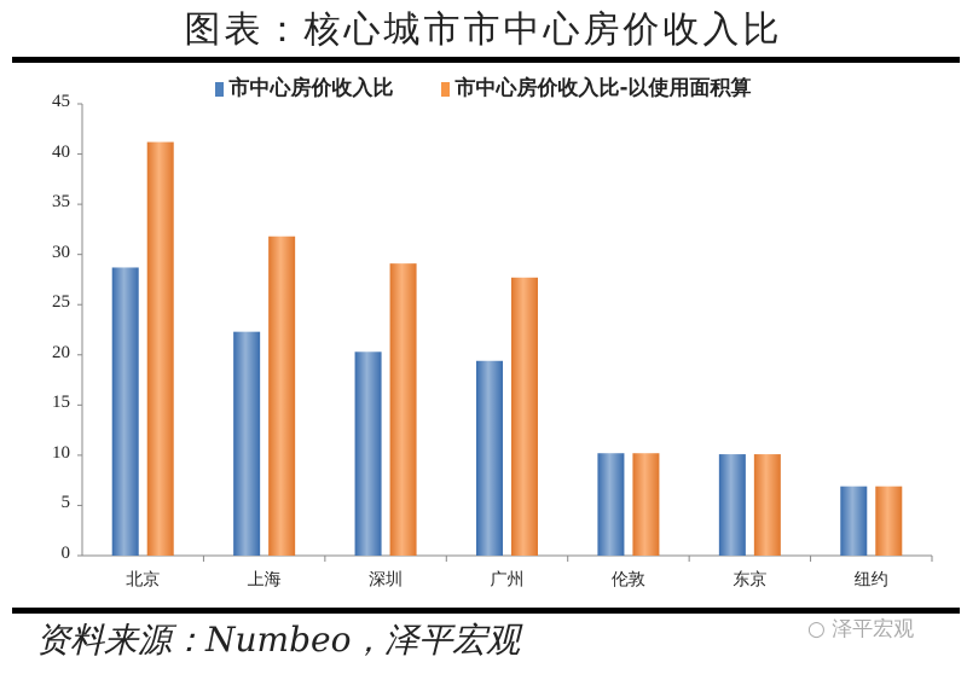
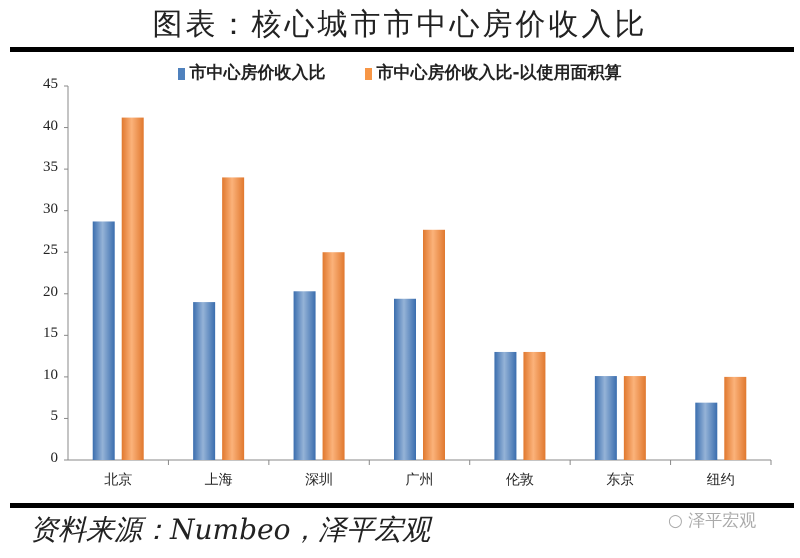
市中心房价收入比/上海: 22 -> 19
市中心房价收入比-以使用面积算/上海: 32 -> 34
市中心房价收入比-以使用面积算/深圳: 29 -> 25
市中心房价收入比/伦敦: 10 -> 13
市中心房价收入比-以使用面积算/伦敦: 10 -> 13
市中心房价收入比-以使用面积算/纽约: 7 -> 10
